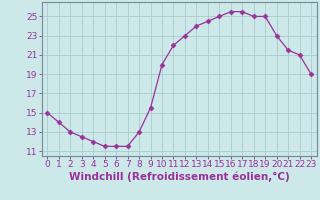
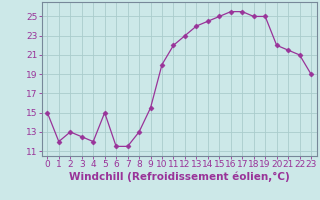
1: 14.0 -> 12.0
5: 11.5 -> 15.0
20: 23.0 -> 22.0
